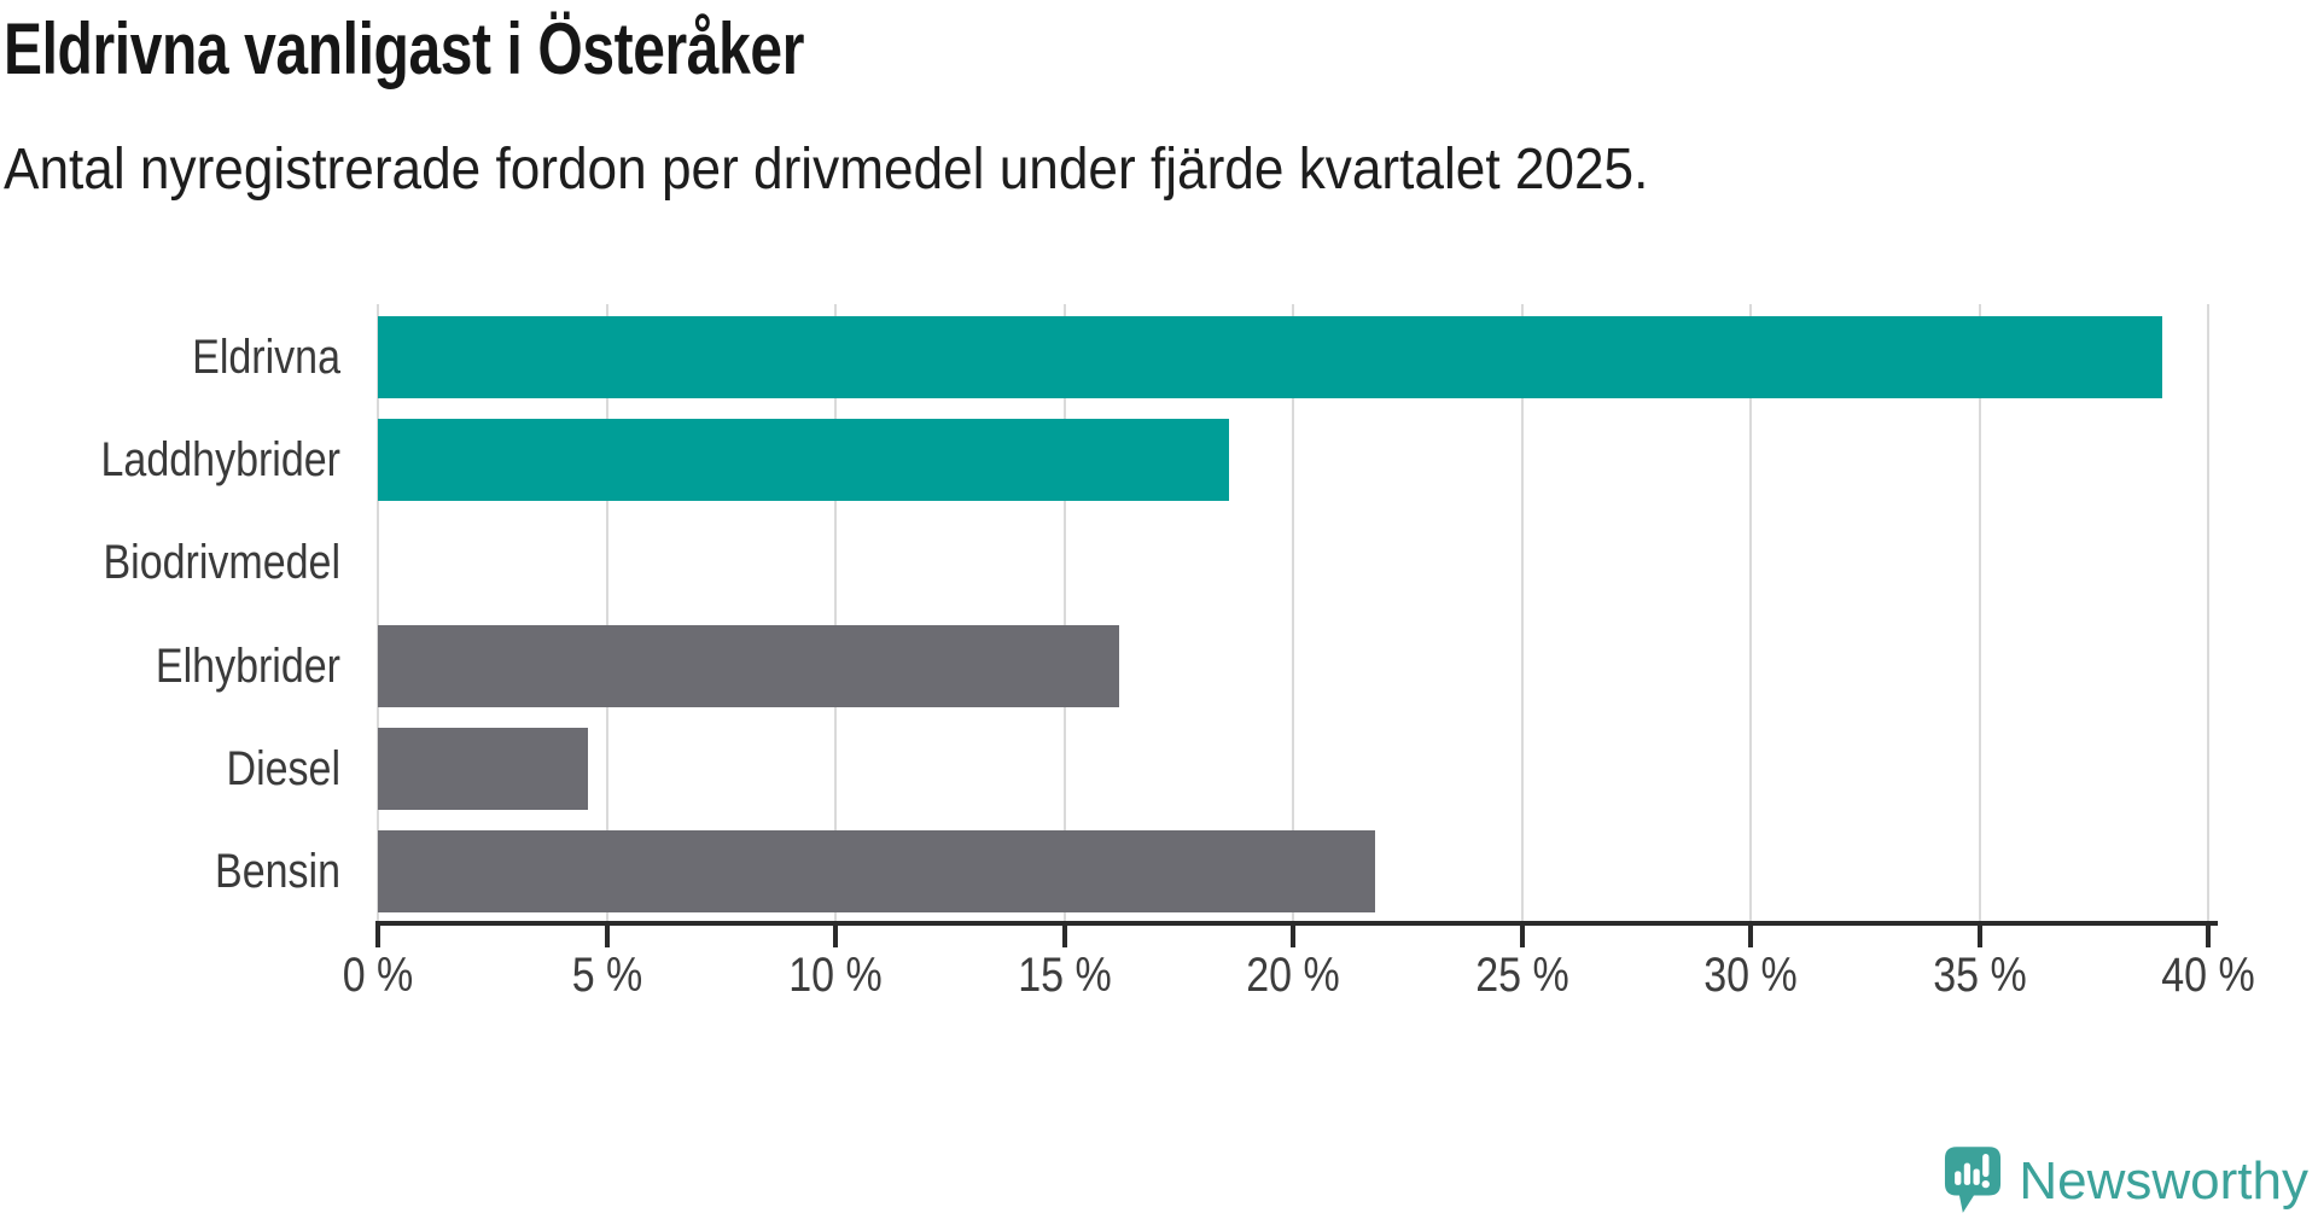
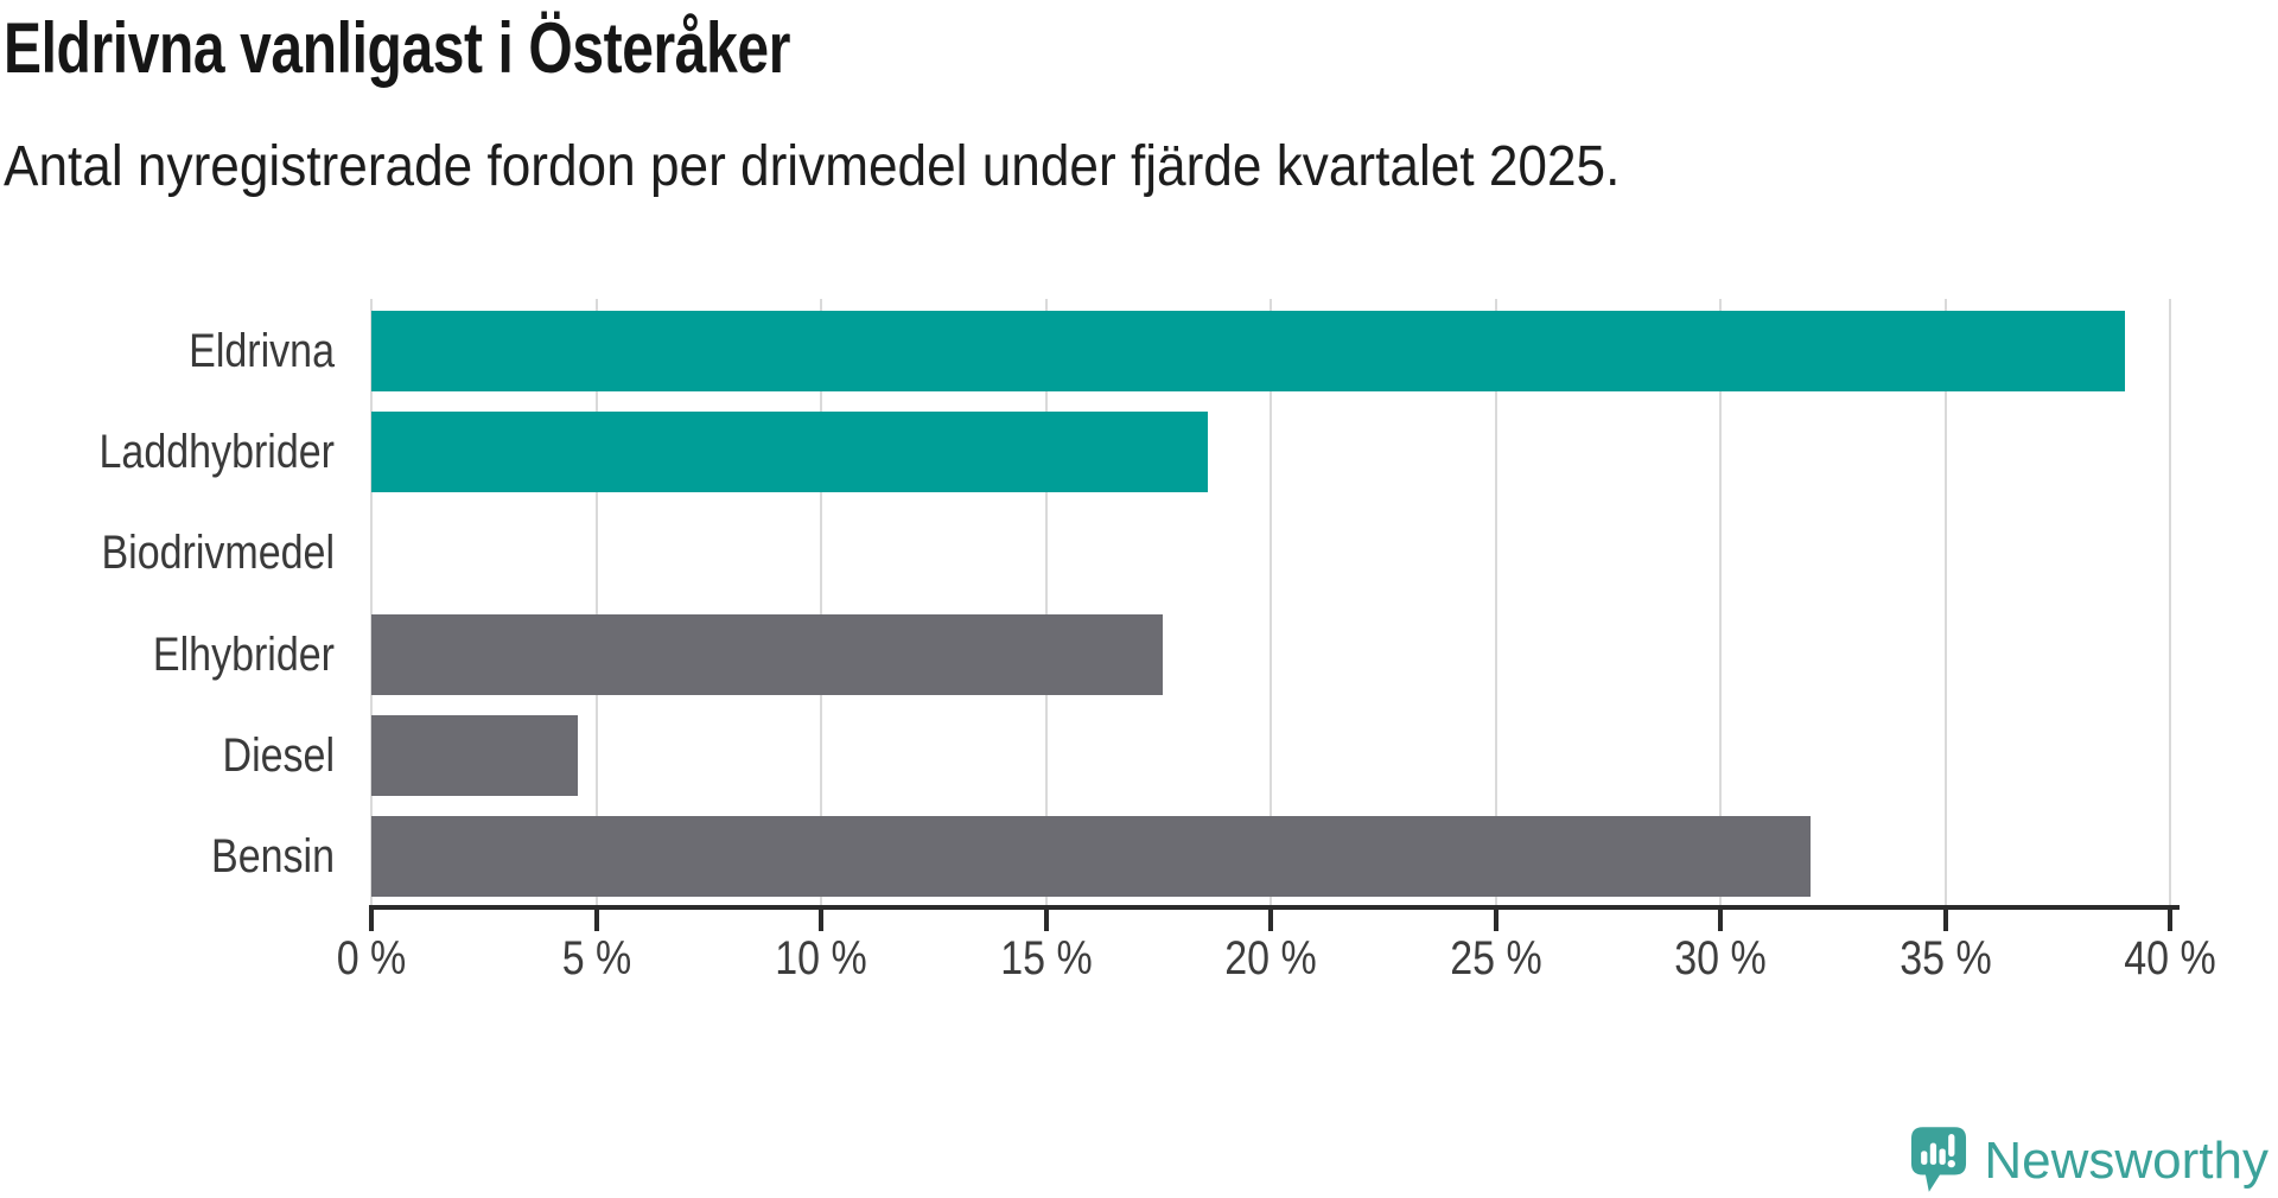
Elhybrider: 16.2% -> 17.6%
Bensin: 21.8% -> 32.0%
